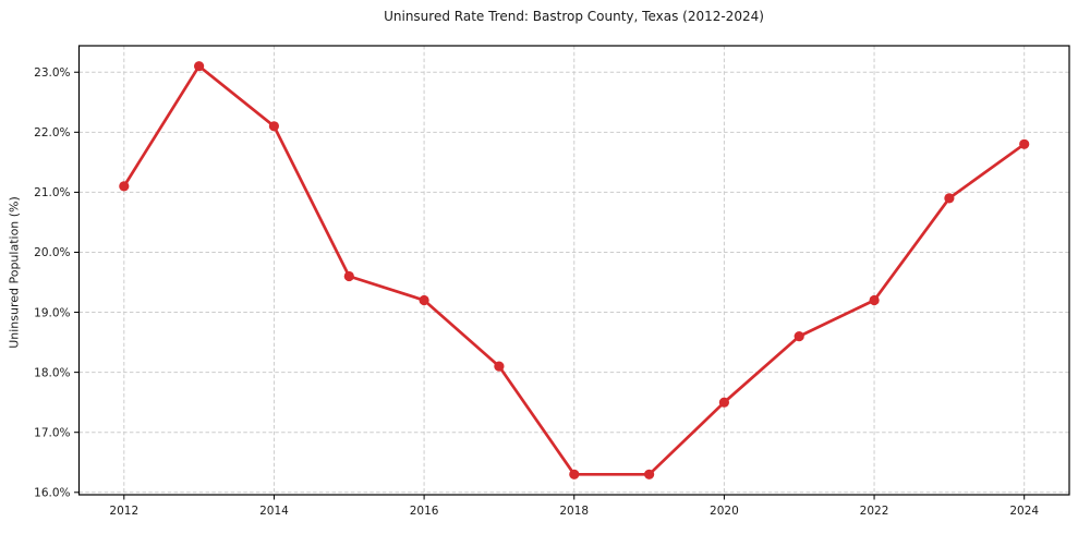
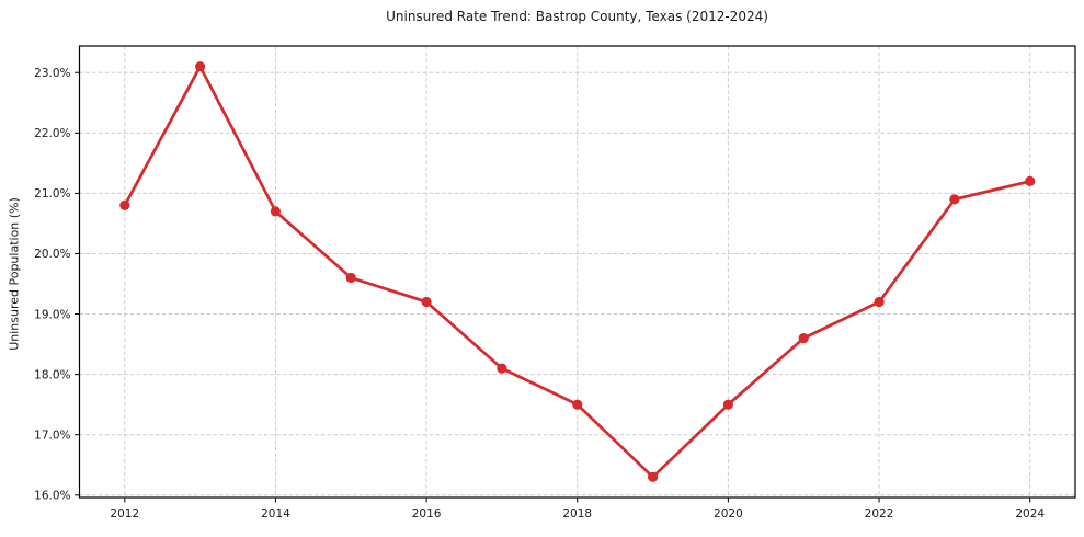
2012: 21.1% -> 20.8%
2014: 22.1% -> 20.7%
2018: 16.3% -> 17.5%
2024: 21.8% -> 21.2%
